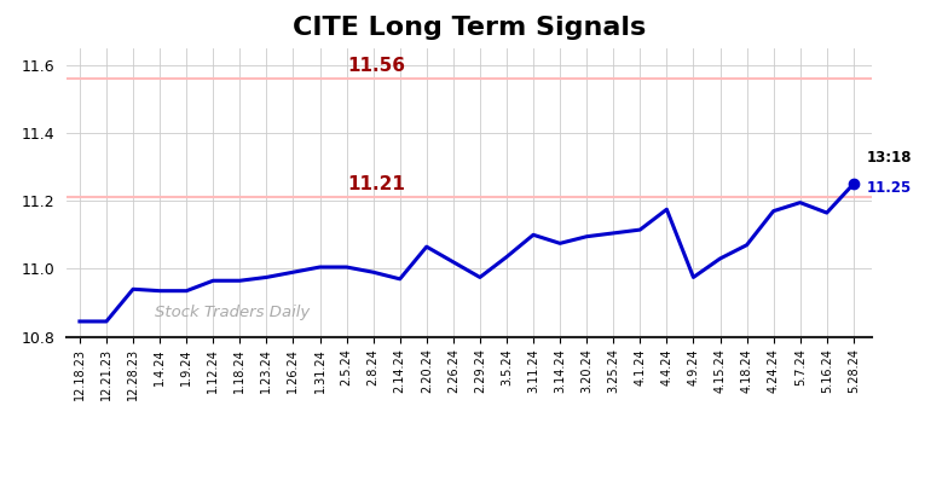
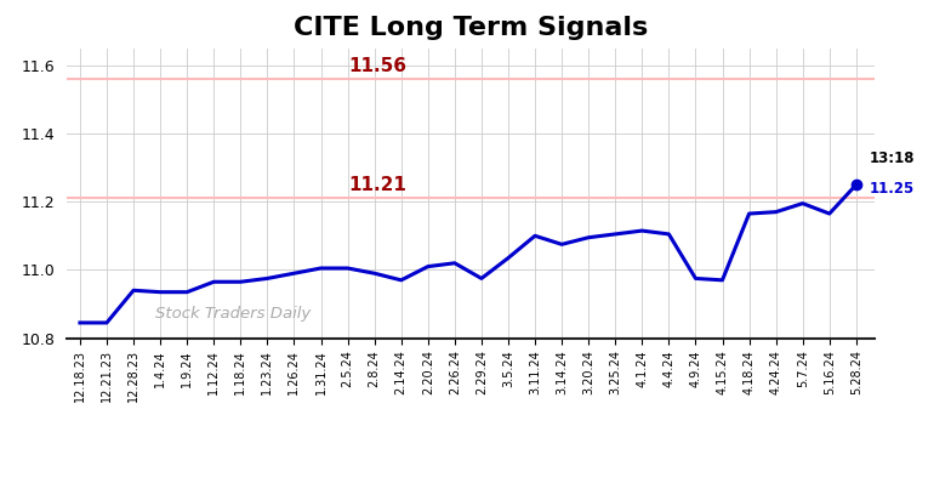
2.20.24: 11.065 -> 11.010
4.4.24: 11.175 -> 11.105
4.15.24: 11.030 -> 10.970
4.18.24: 11.070 -> 11.165
